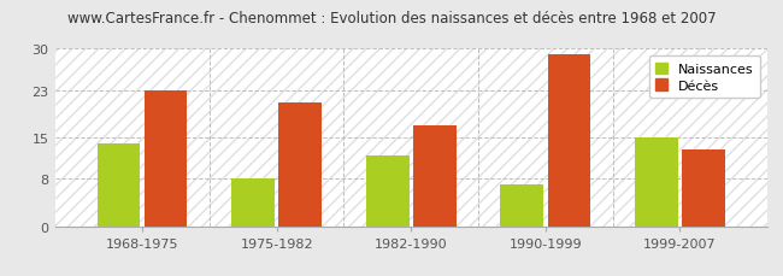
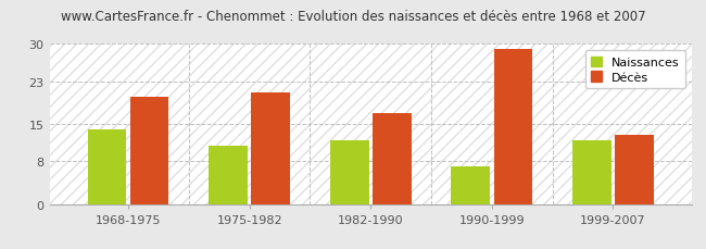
Décès/1968-1975: 23 -> 20
Naissances/1975-1982: 8 -> 11
Naissances/1999-2007: 15 -> 12
